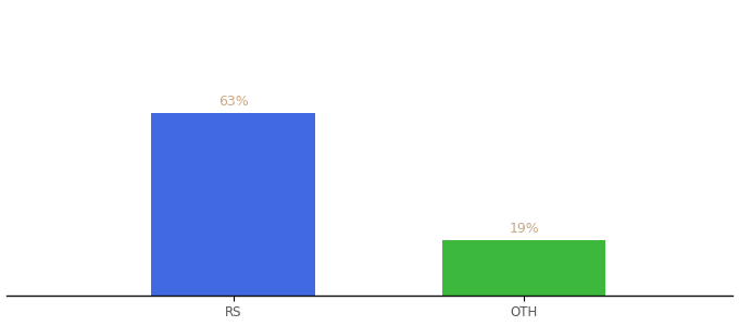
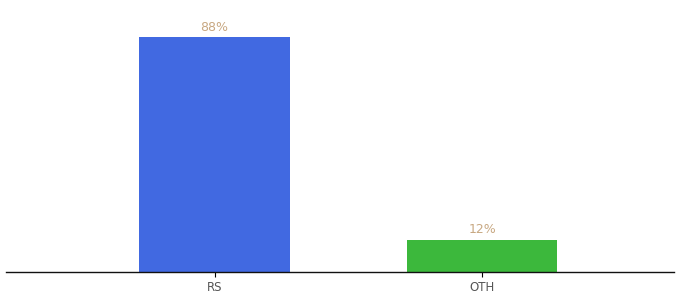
RS: 63% -> 88%
OTH: 19% -> 12%
